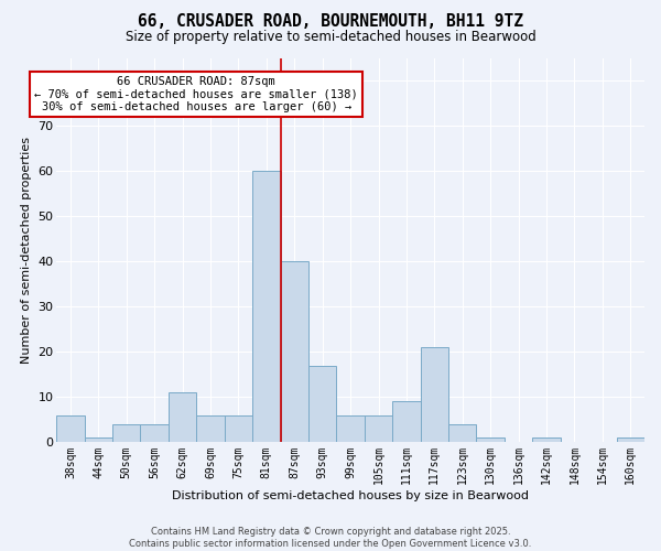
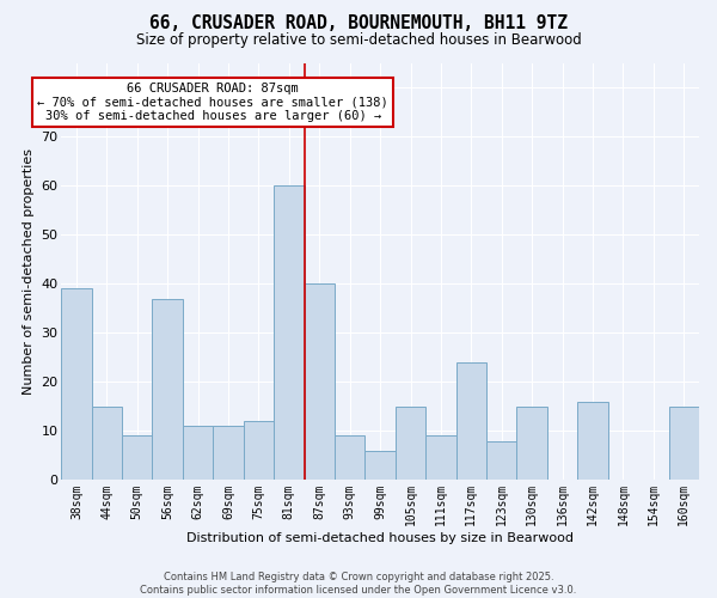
38sqm: 6 -> 39
44sqm: 1 -> 15
50sqm: 4 -> 9
56sqm: 4 -> 37
69sqm: 6 -> 11
75sqm: 6 -> 12
93sqm: 17 -> 9
105sqm: 6 -> 15
117sqm: 21 -> 24
123sqm: 4 -> 8
130sqm: 1 -> 15
142sqm: 1 -> 16
160sqm: 1 -> 15
